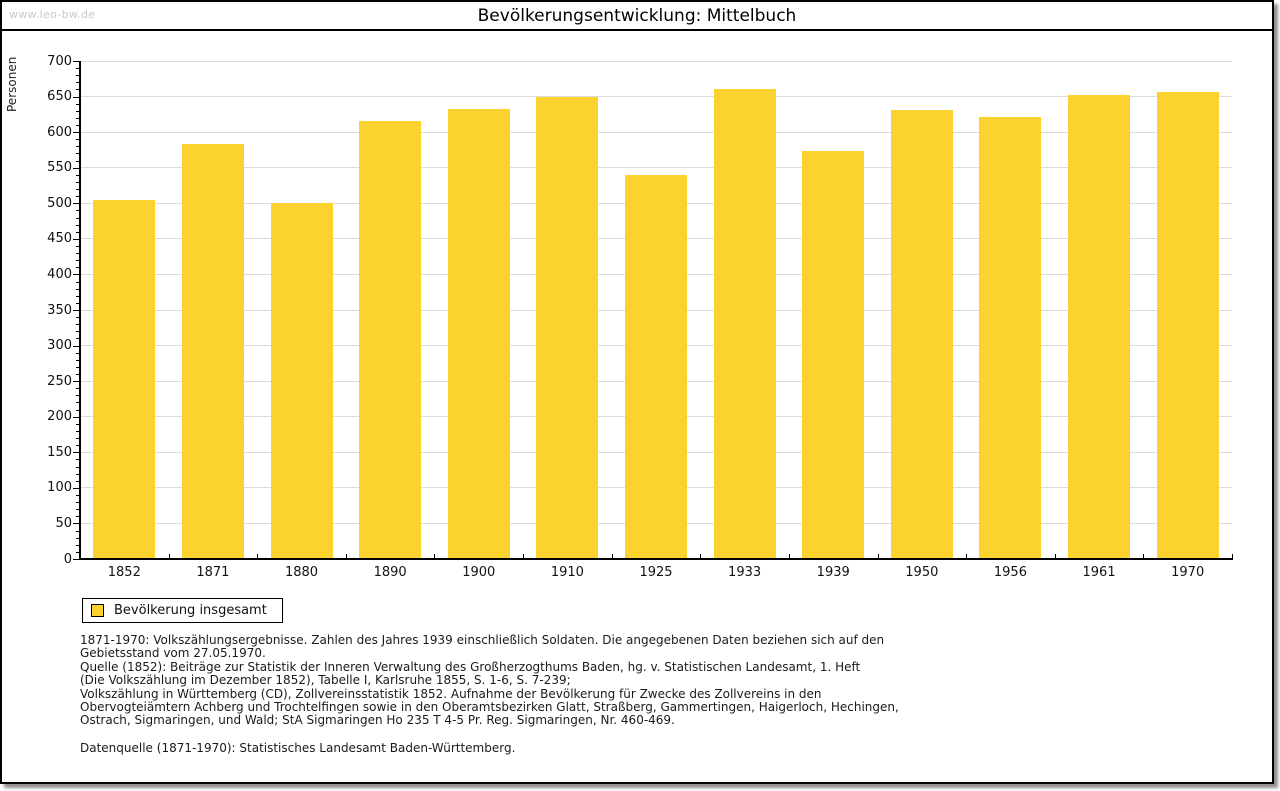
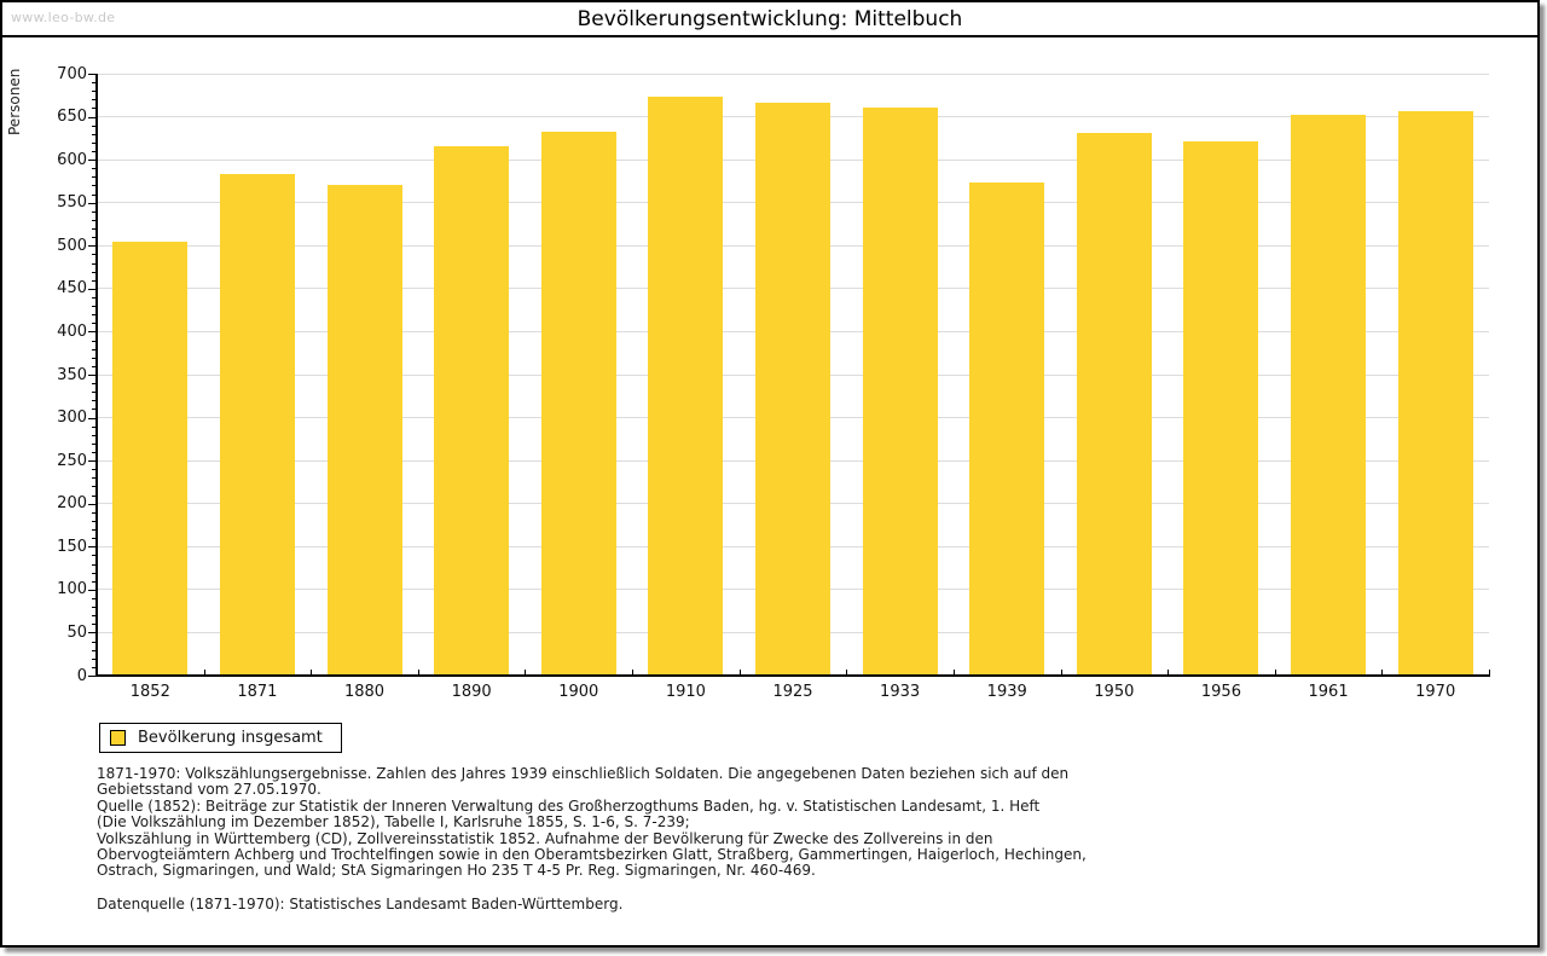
1880: 500 -> 570
1910: 650 -> 670
1925: 540 -> 670
